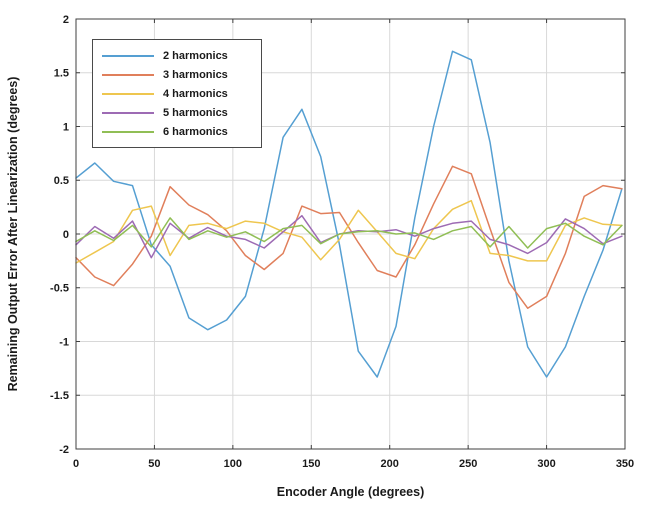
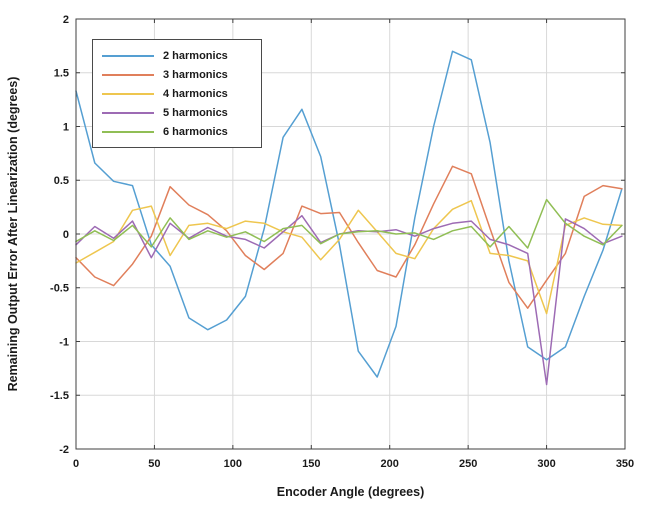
2 harmonics/0: 0.52 -> 1.33
2 harmonics/300: -1.33 -> -1.17
3 harmonics/300: -0.58 -> -0.43
4 harmonics/300: -0.25 -> -0.74
5 harmonics/300: -0.08 -> -1.40
6 harmonics/300: 0.05 -> 0.32
